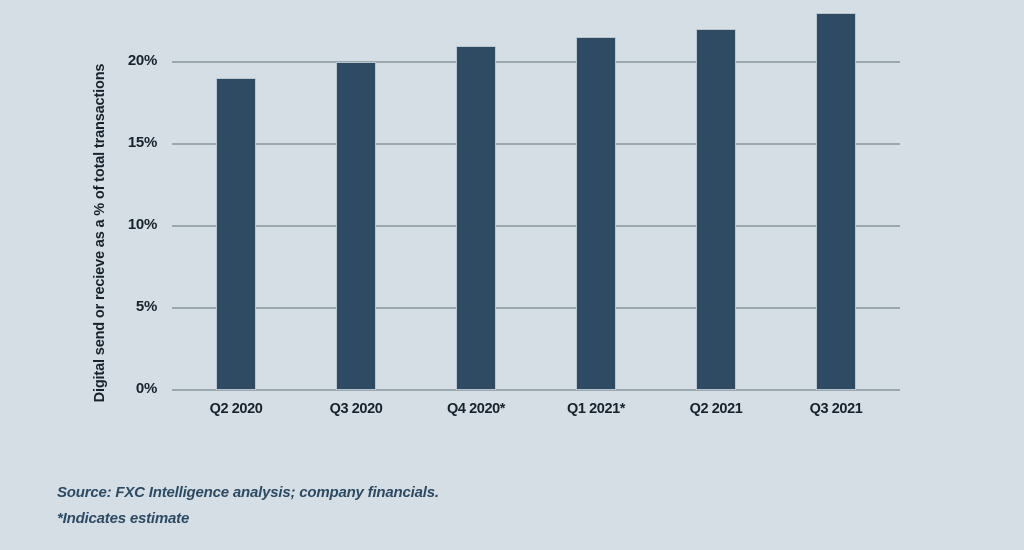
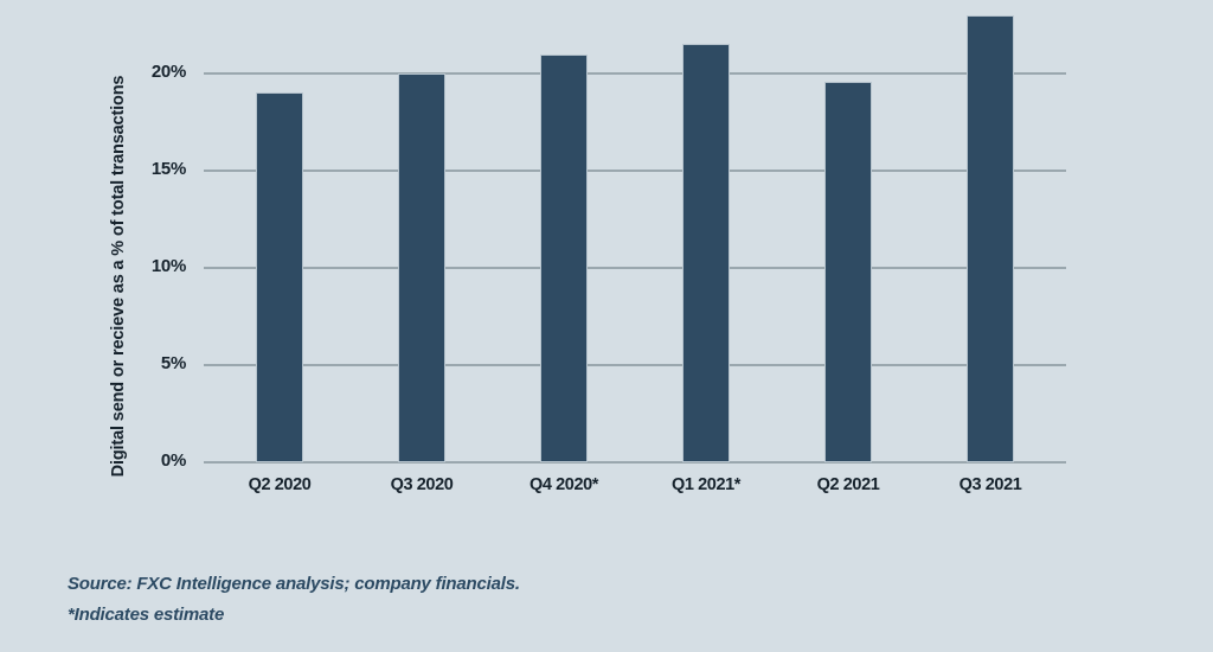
Q2 2021: 22.0% -> 19.6%
